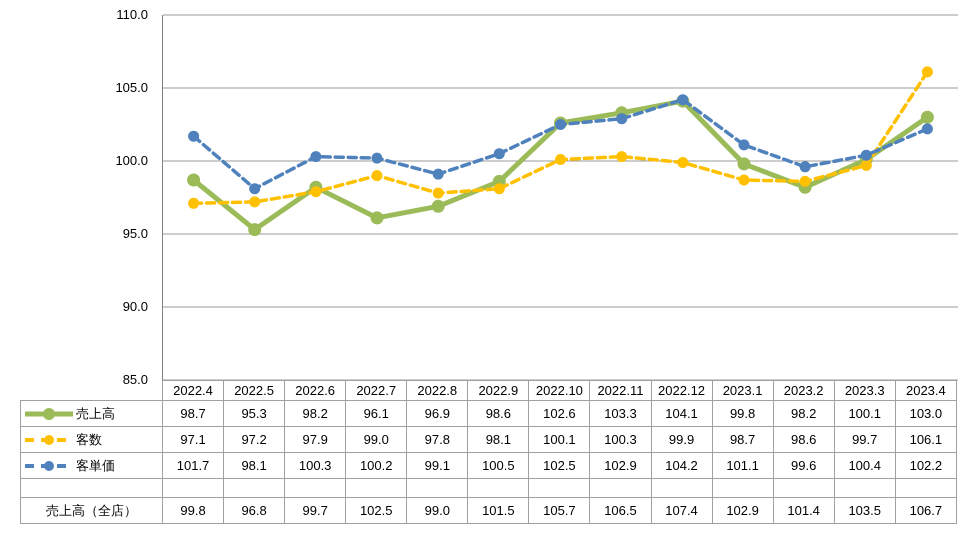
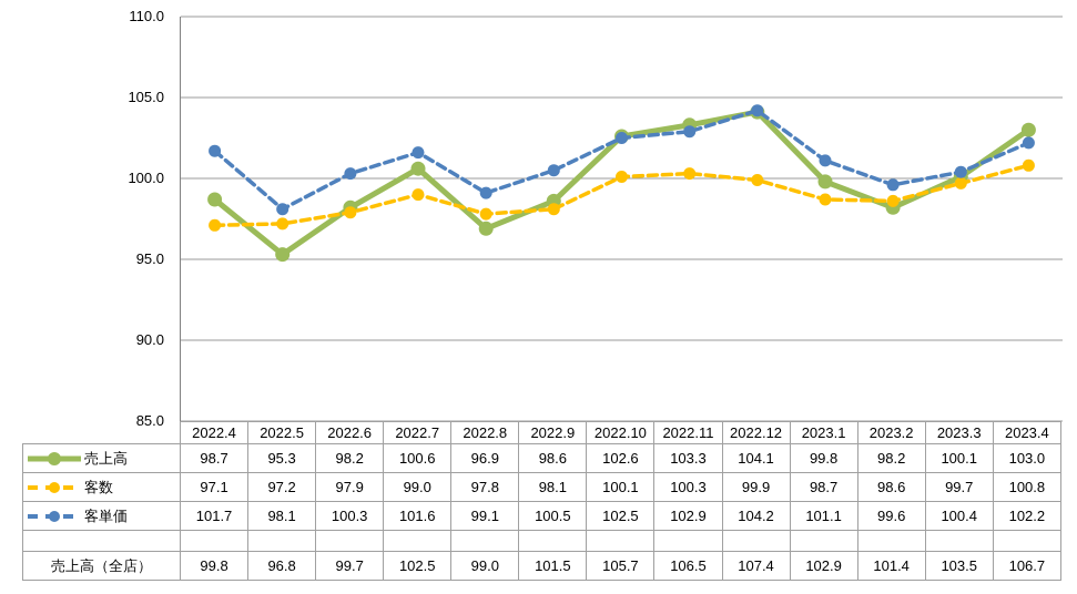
売上高/2022.7: 96.1 -> 100.6
客単価/2022.7: 100.2 -> 101.6
客数/2023.4: 106.1 -> 100.8
